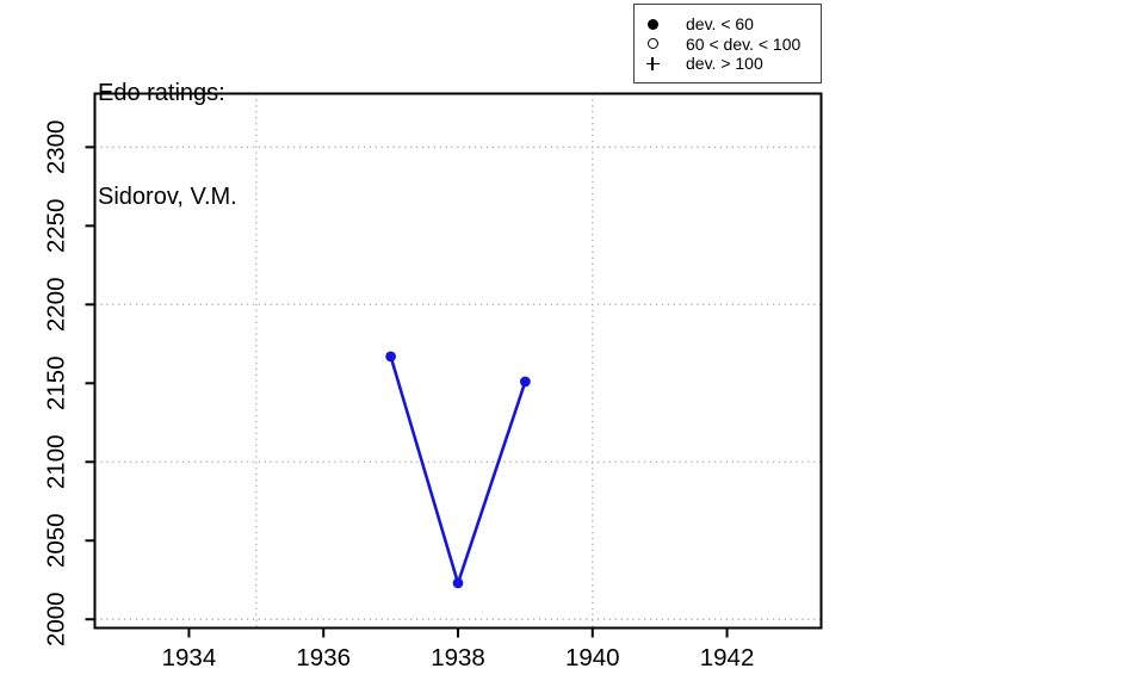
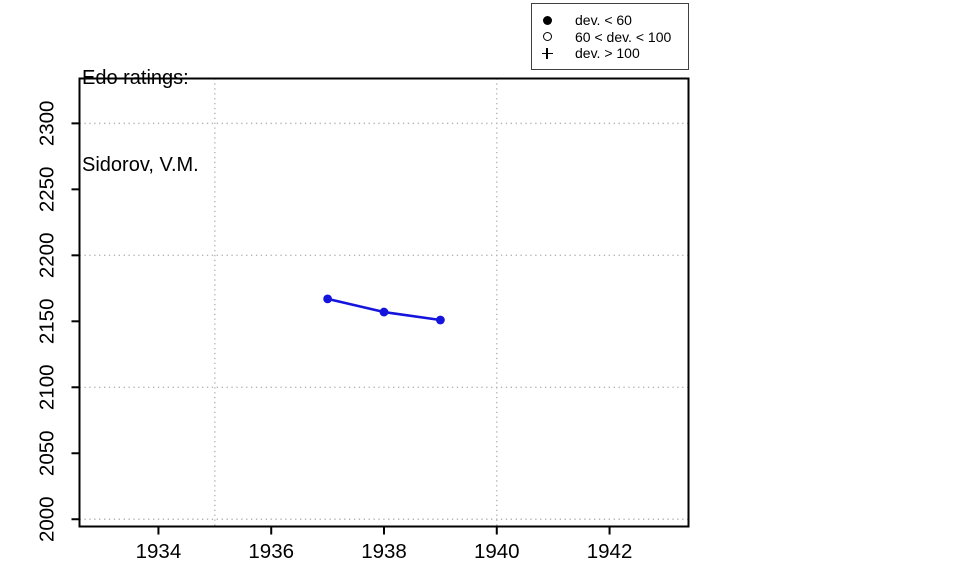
1938: 2023 -> 2157
